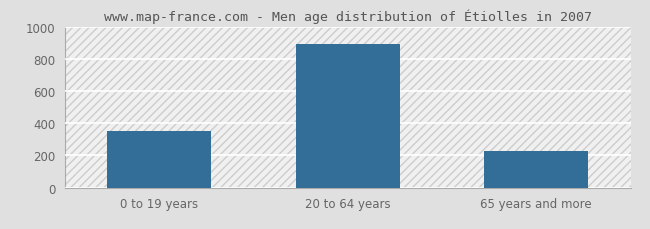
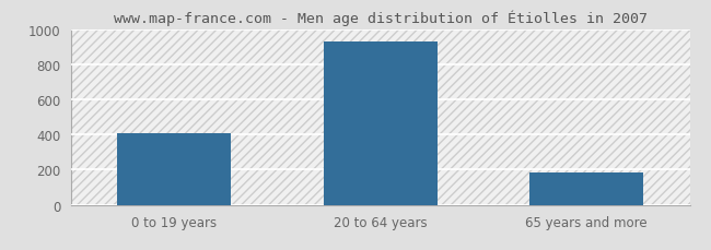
0 to 19 years: 350 -> 410
20 to 64 years: 890 -> 930
65 years and more: 230 -> 180
